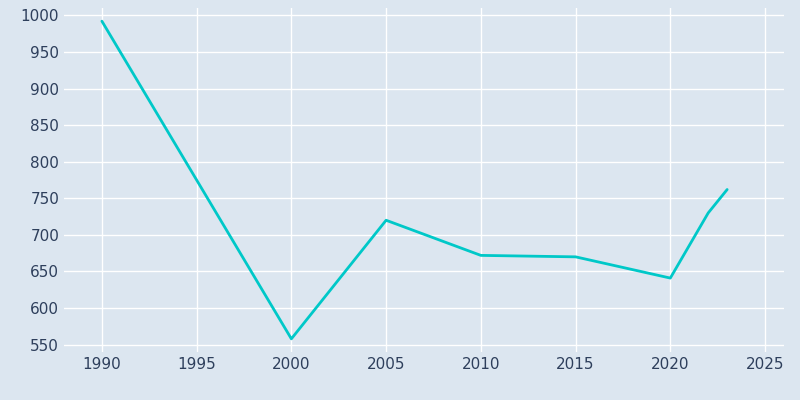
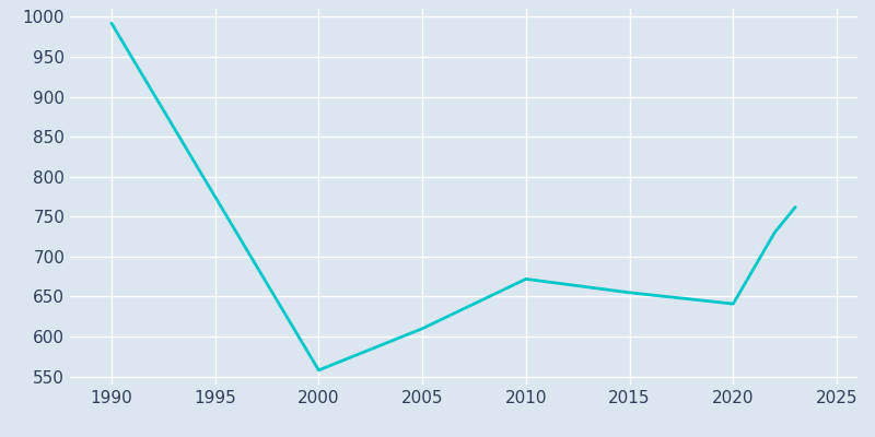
2005: 720 -> 610
2015: 670 -> 655
